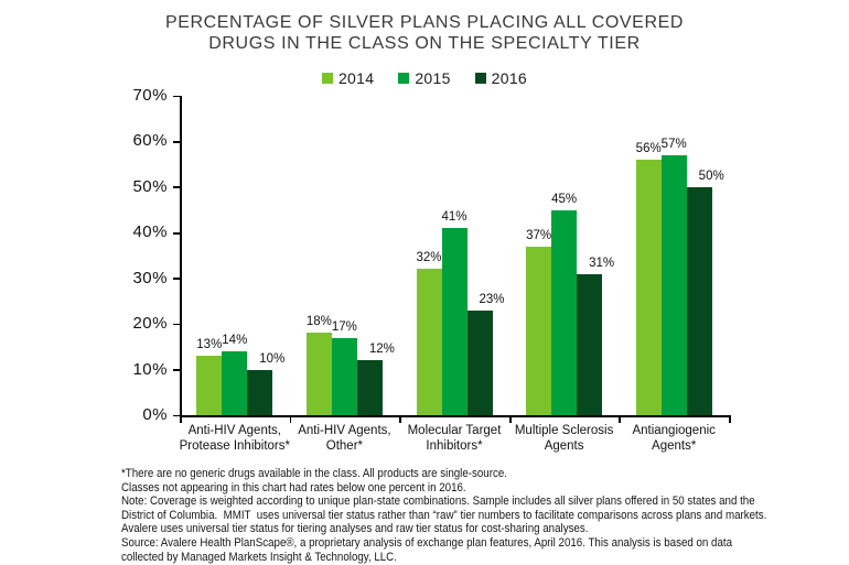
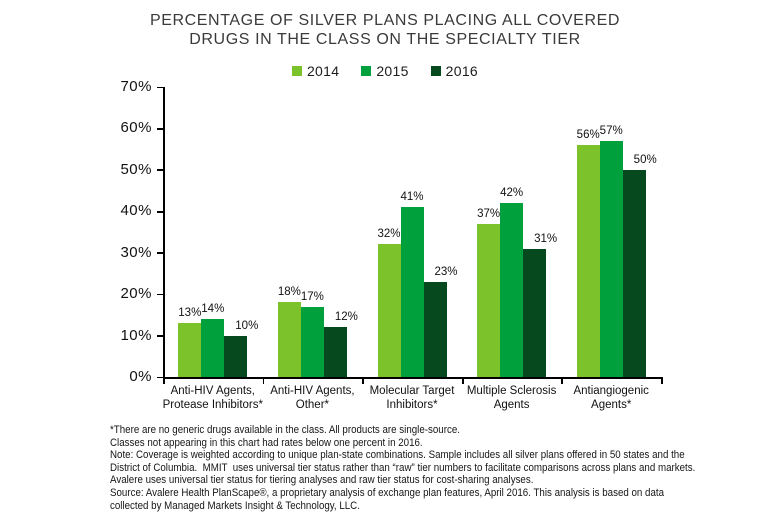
2015/Multiple Sclerosis Agents: 45% -> 42%
